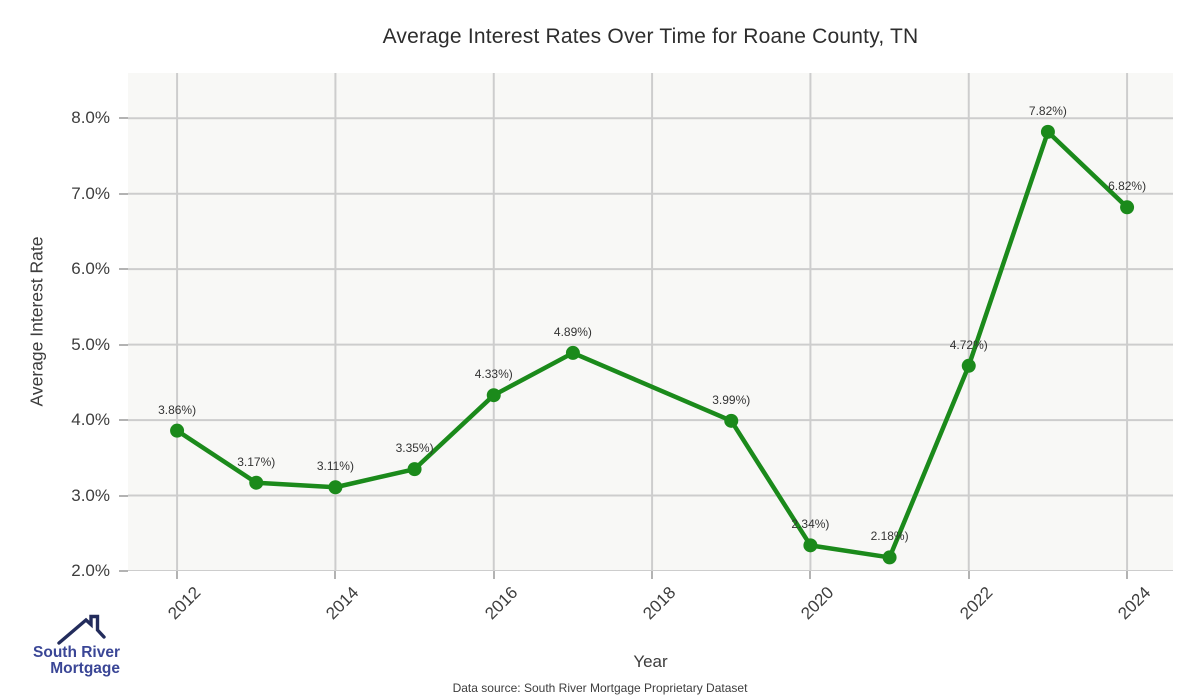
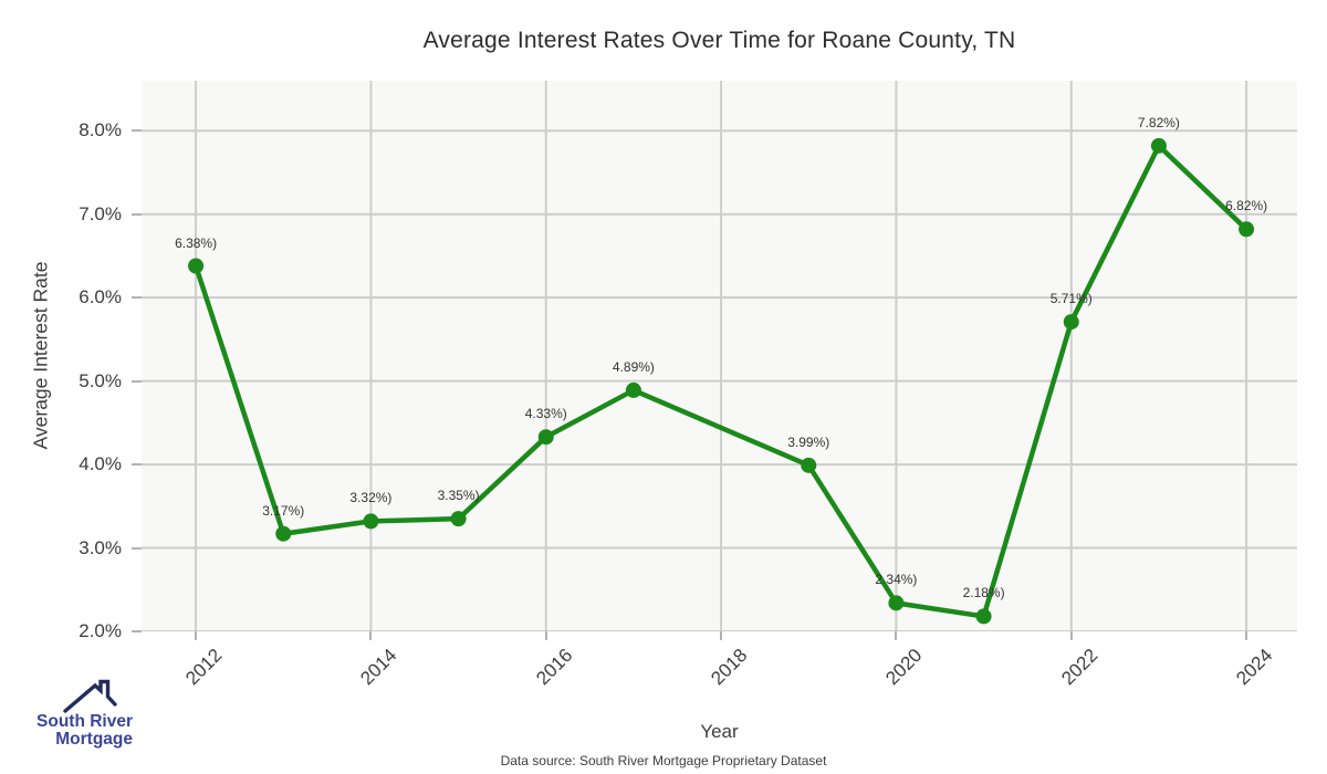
2012: 3.86% -> 6.38%
2014: 3.11% -> 3.32%
2022: 4.72% -> 5.71%
